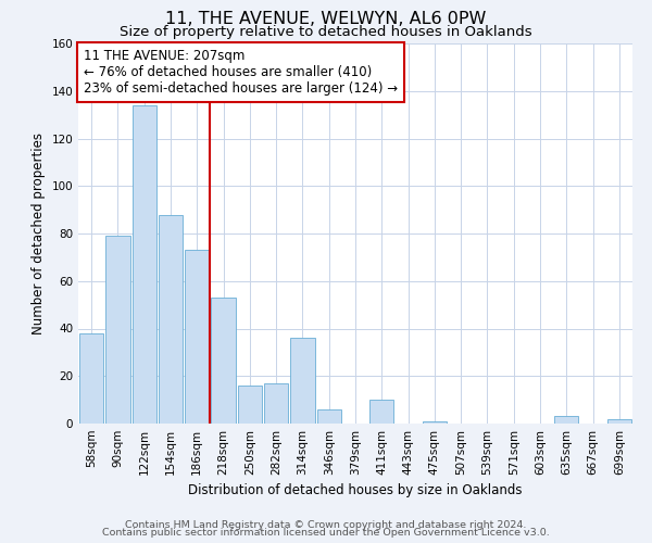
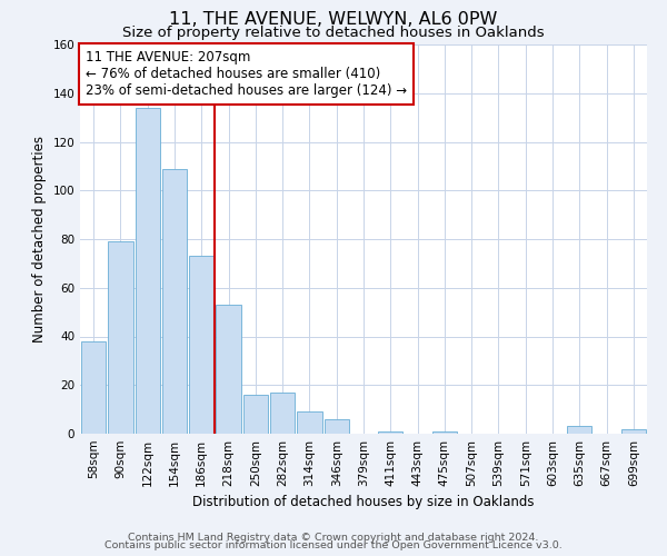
154sqm: 88 -> 109
314sqm: 36 -> 9
411sqm: 10 -> 1
